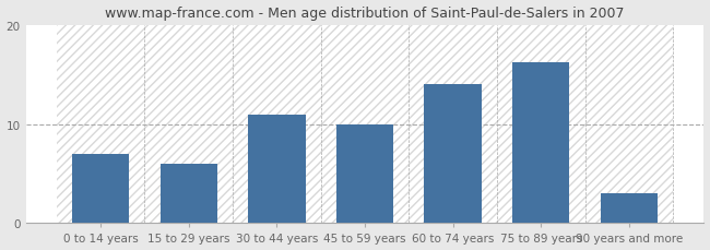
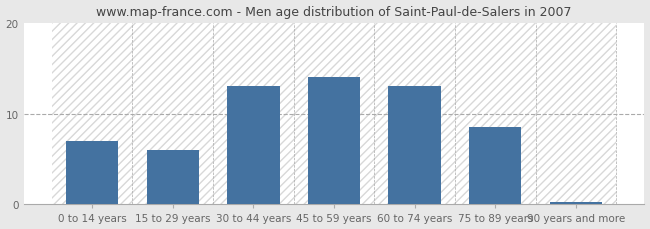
30 to 44 years: 11.0 -> 13.0
45 to 59 years: 10.0 -> 14.0
60 to 74 years: 14.0 -> 13.0
75 to 89 years: 16.2 -> 8.5
90 years and more: 3.0 -> 0.3
